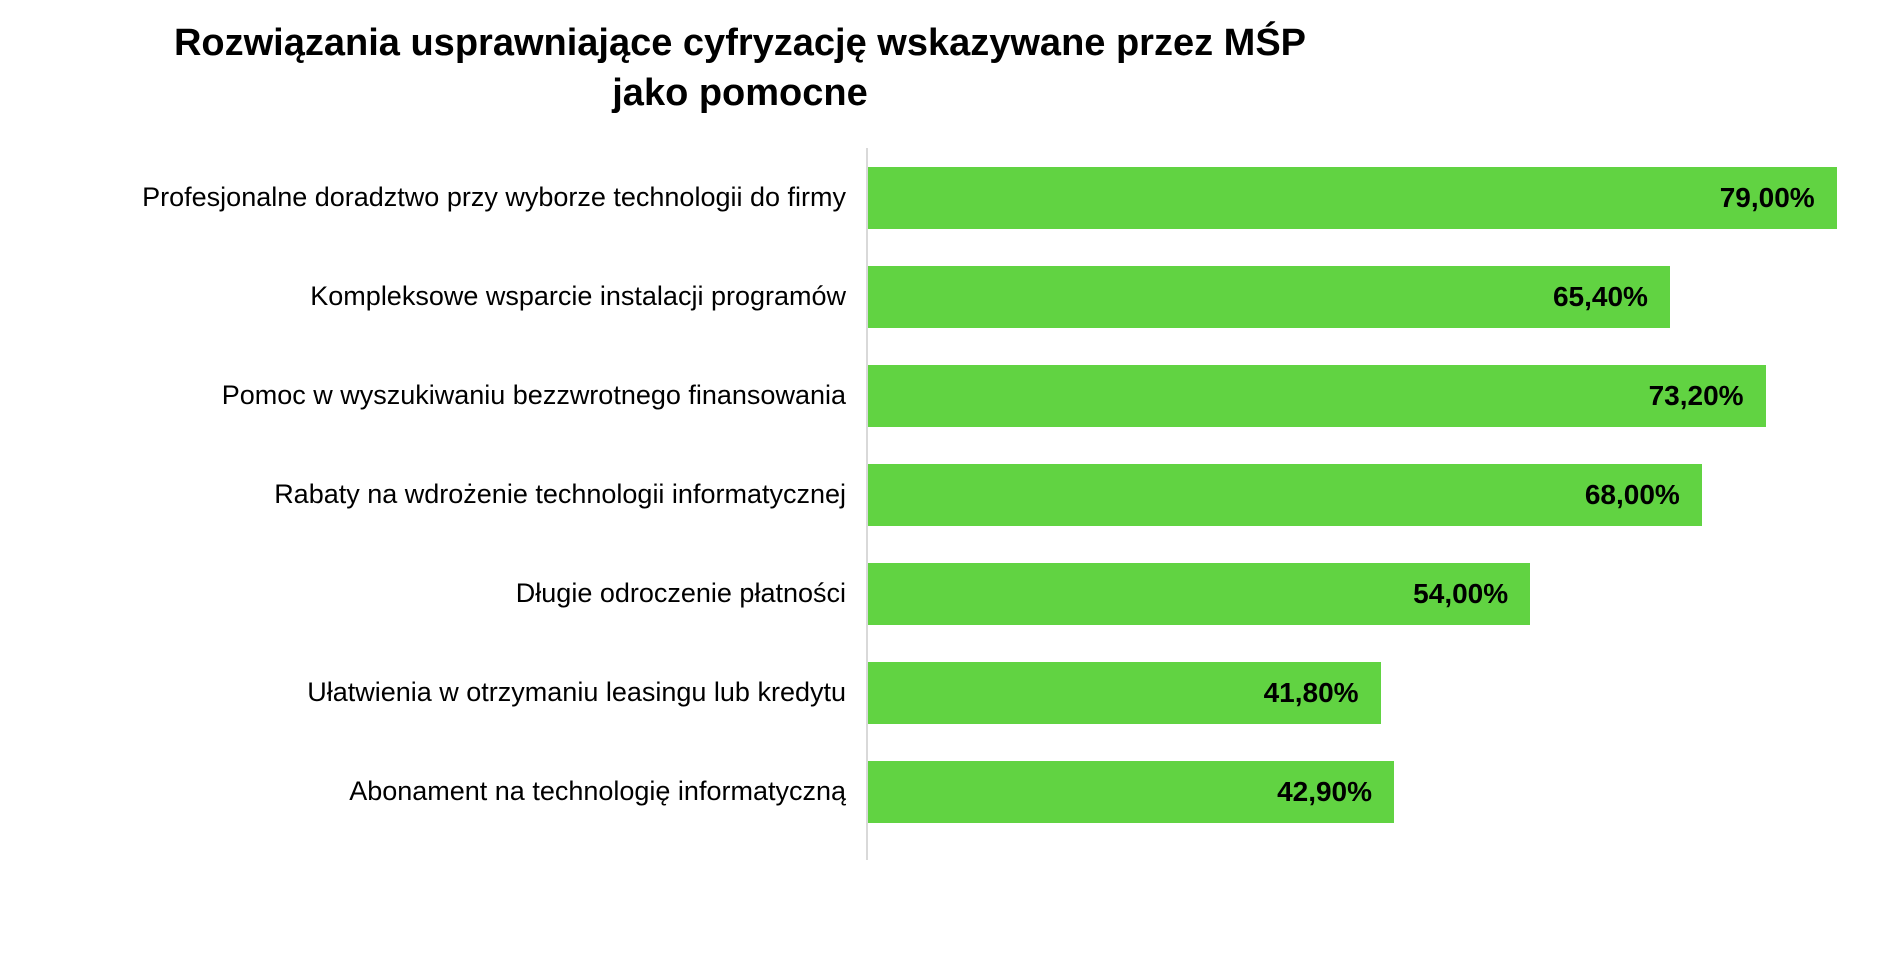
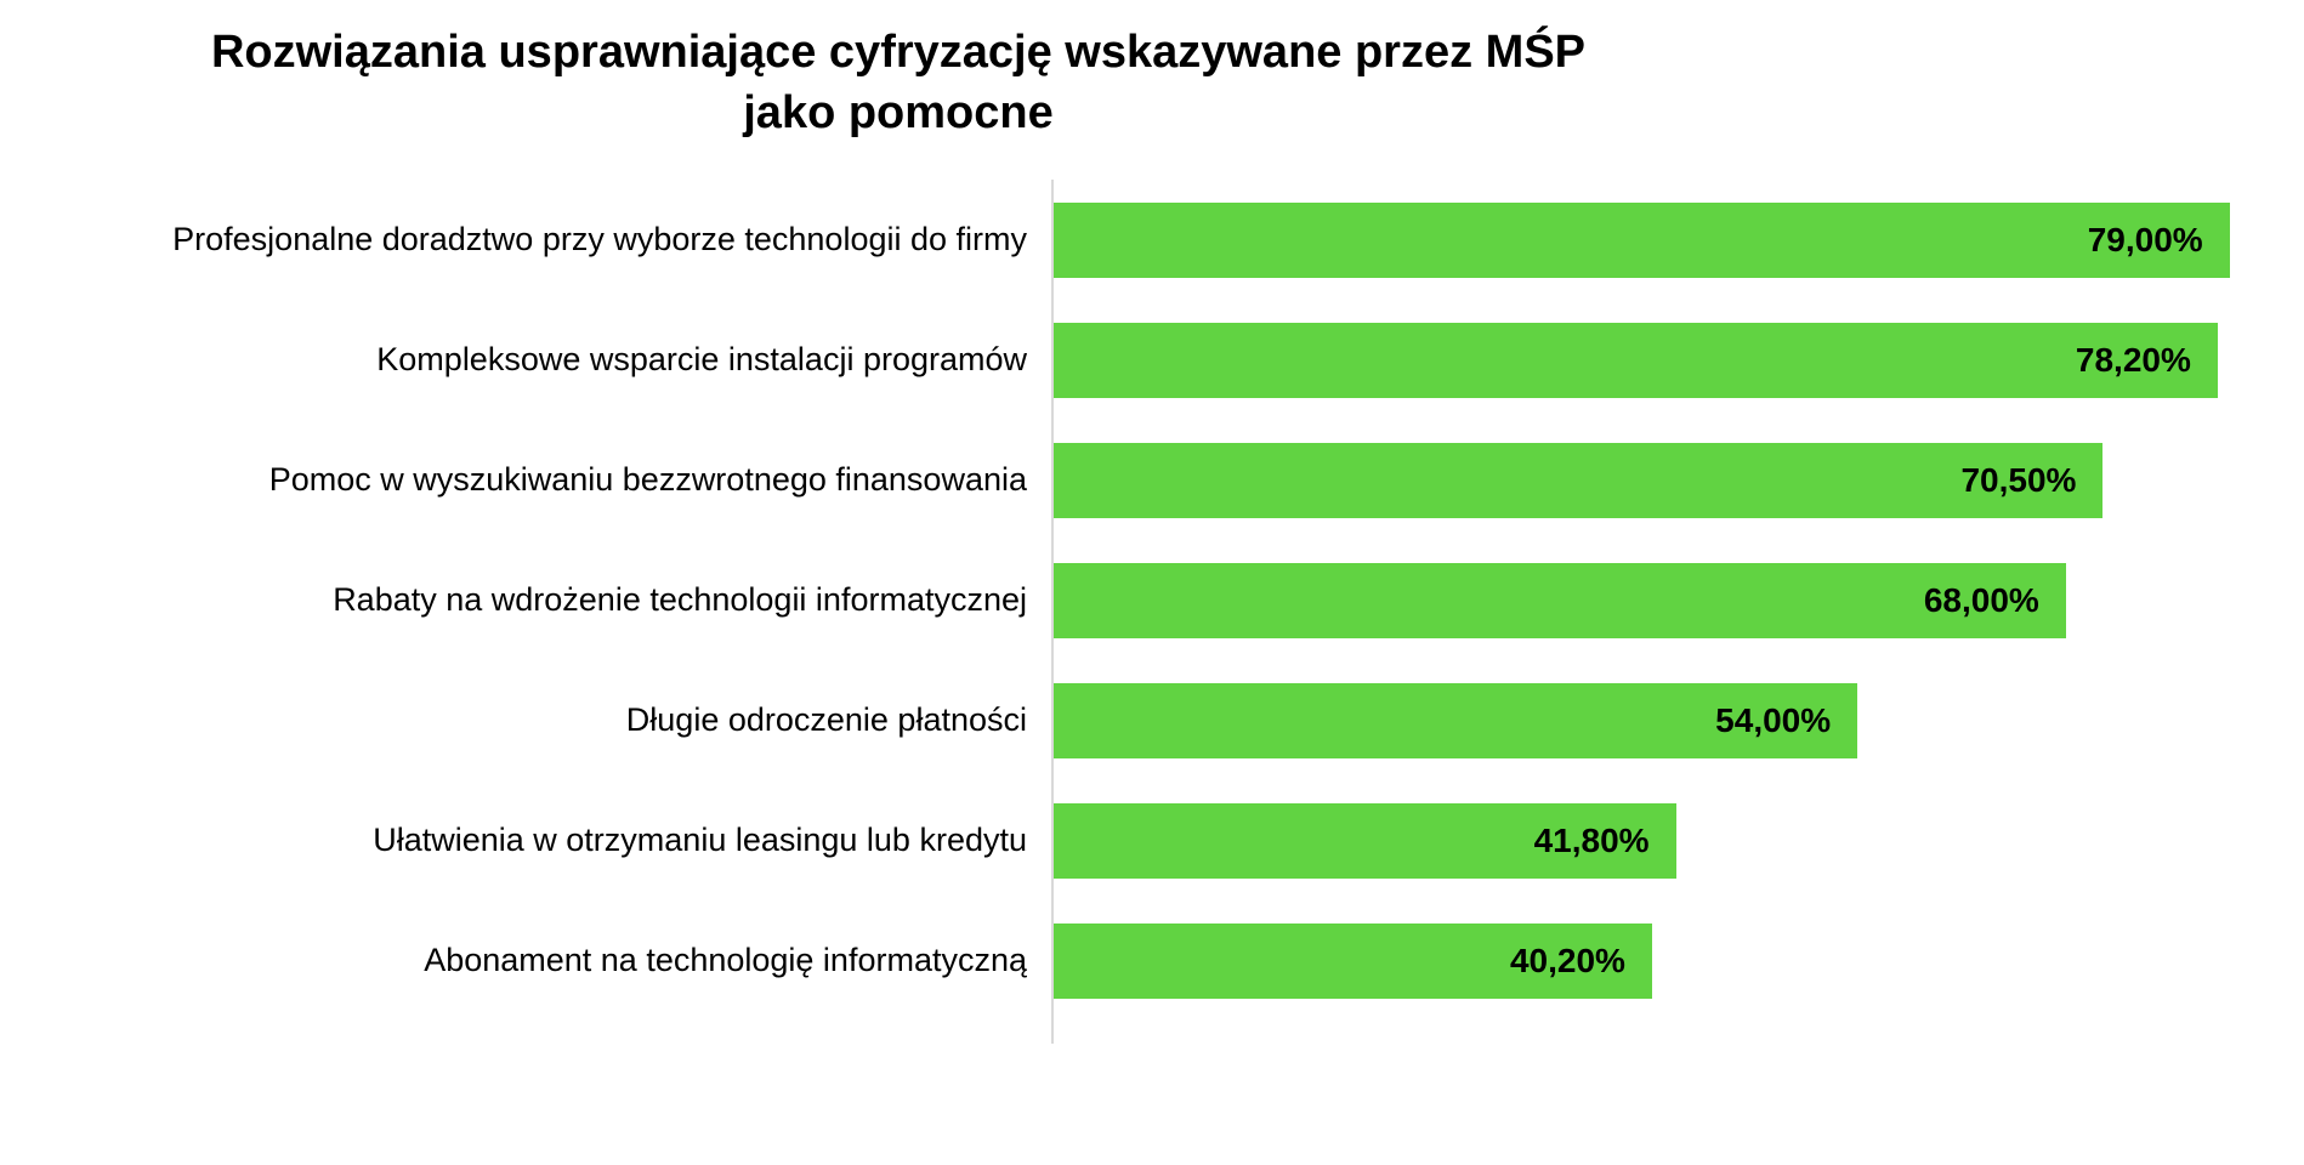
Kompleksowe wsparcie instalacji programów: 65,40% -> 78,20%
Pomoc w wyszukiwaniu bezzwrotnego finansowania: 73,20% -> 70,50%
Abonament na technologię informatyczną: 42,90% -> 40,20%
